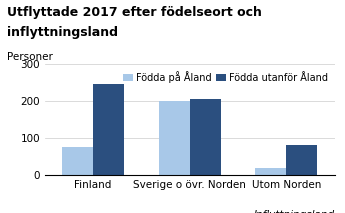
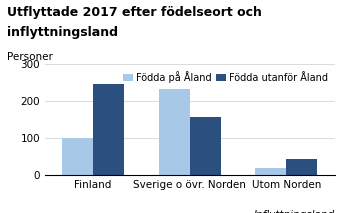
Födda på Åland/Finland: 75 -> 100
Födda på Åland/Sverige o övr. Norden: 200 -> 233
Födda utanför Åland/Sverige o övr. Norden: 205 -> 155
Födda utanför Åland/Utom Norden: 80 -> 42
